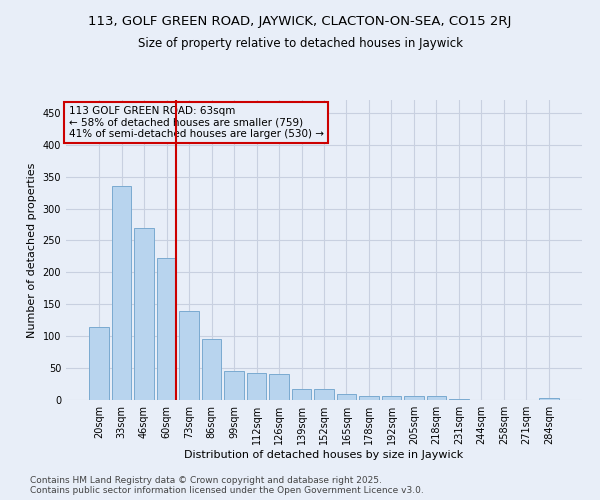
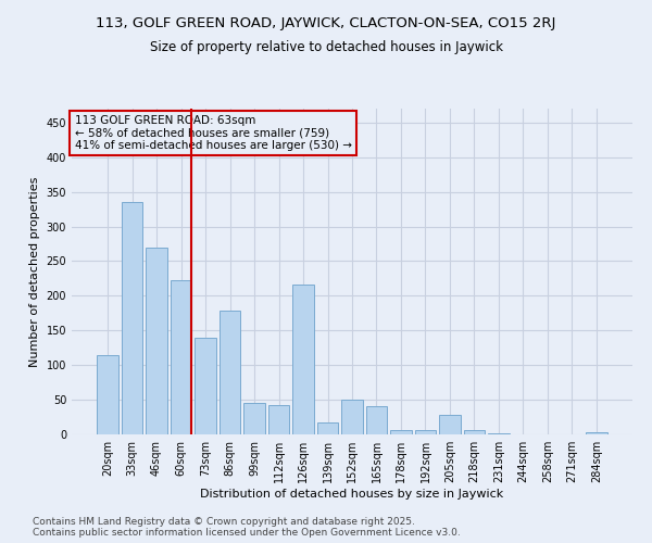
86sqm: 95 -> 178
126sqm: 40 -> 216
152sqm: 17 -> 50
165sqm: 10 -> 40
205sqm: 6 -> 28
